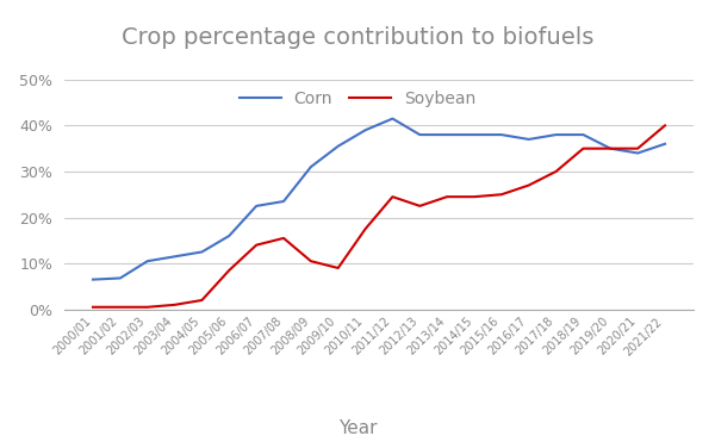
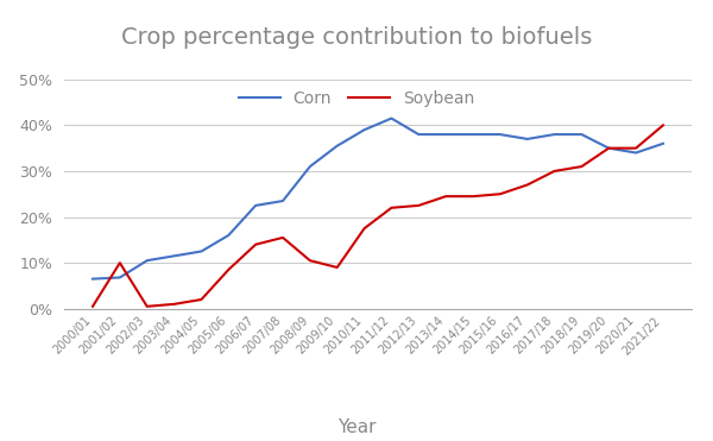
Soybean/2001/02: 0.5% -> 10.0%
Soybean/2011/12: 24.5% -> 22.0%
Soybean/2018/19: 35.0% -> 31.0%
